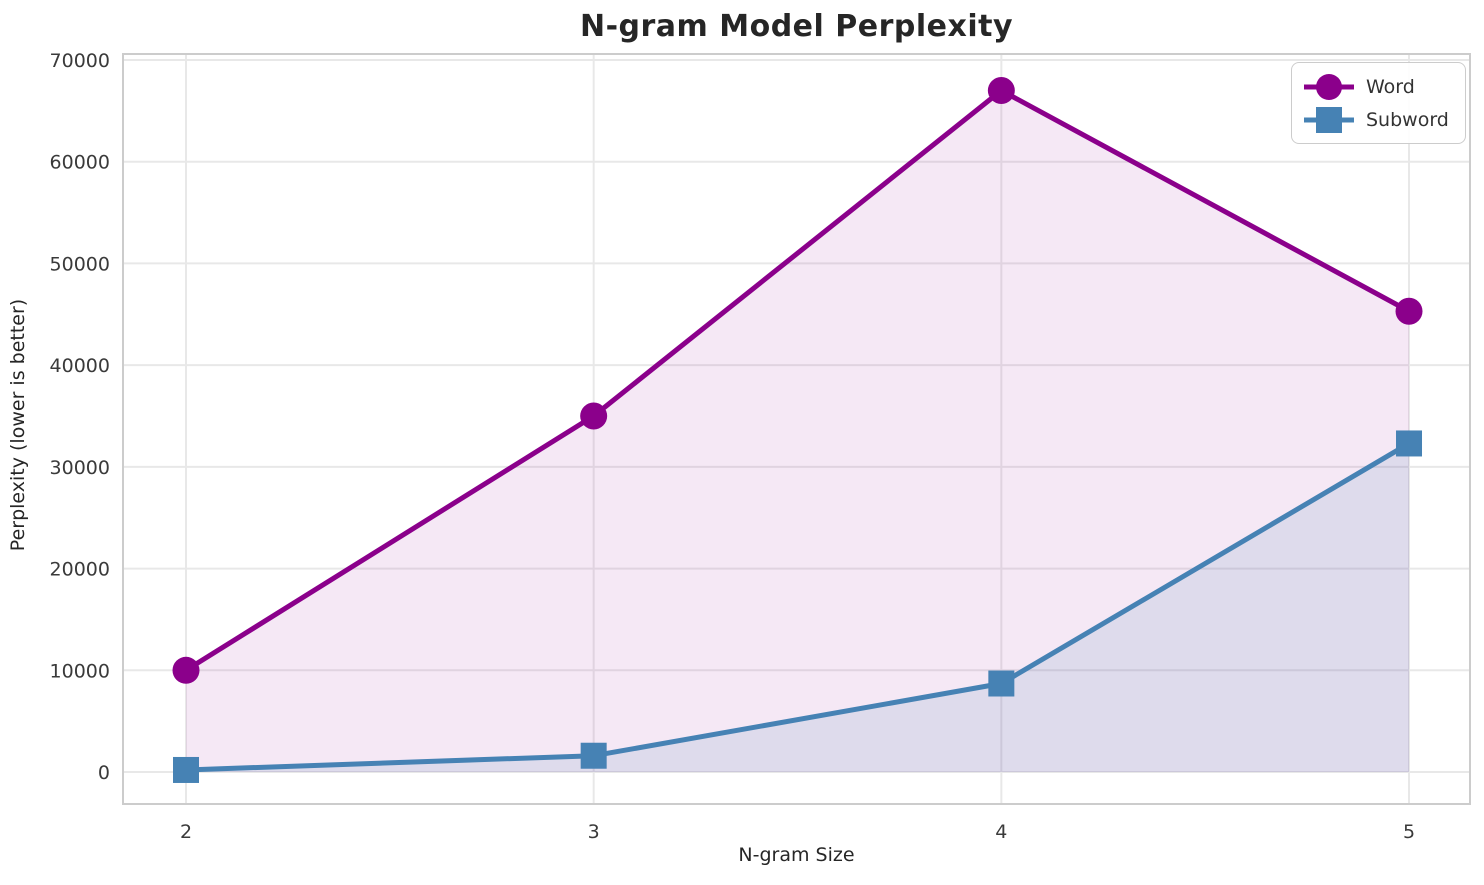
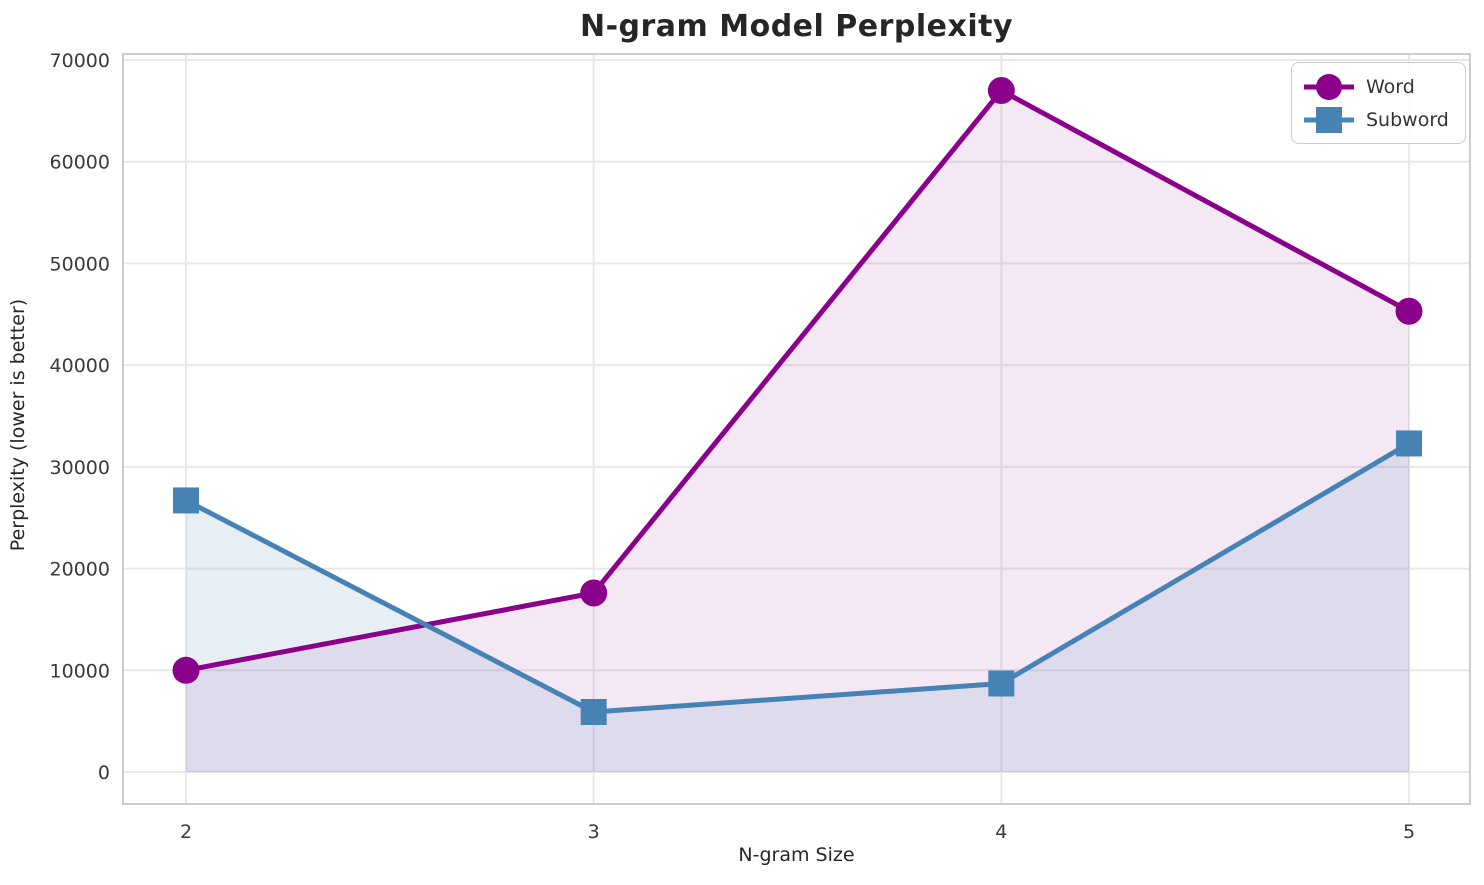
Subword/2: 200 -> 26700
Word/3: 35000 -> 17600
Subword/3: 1600 -> 5900
